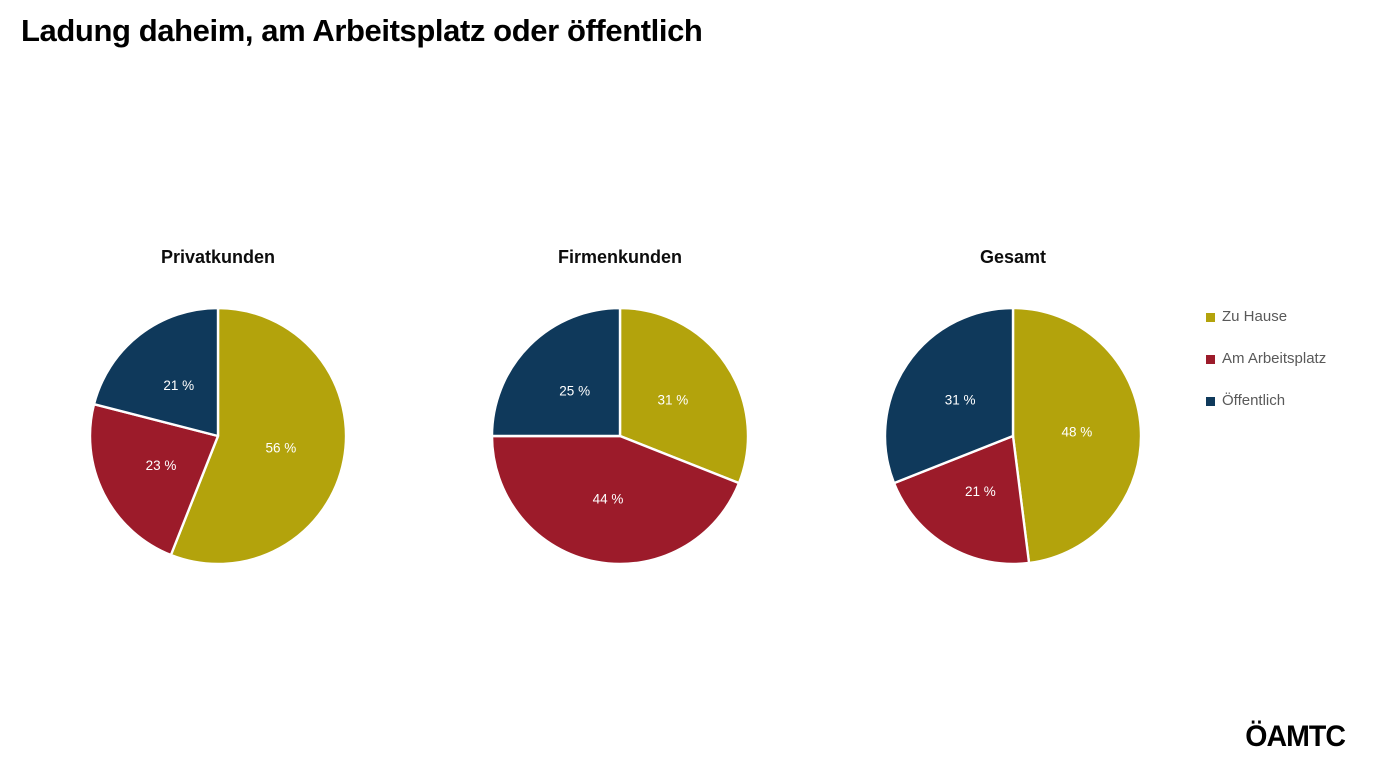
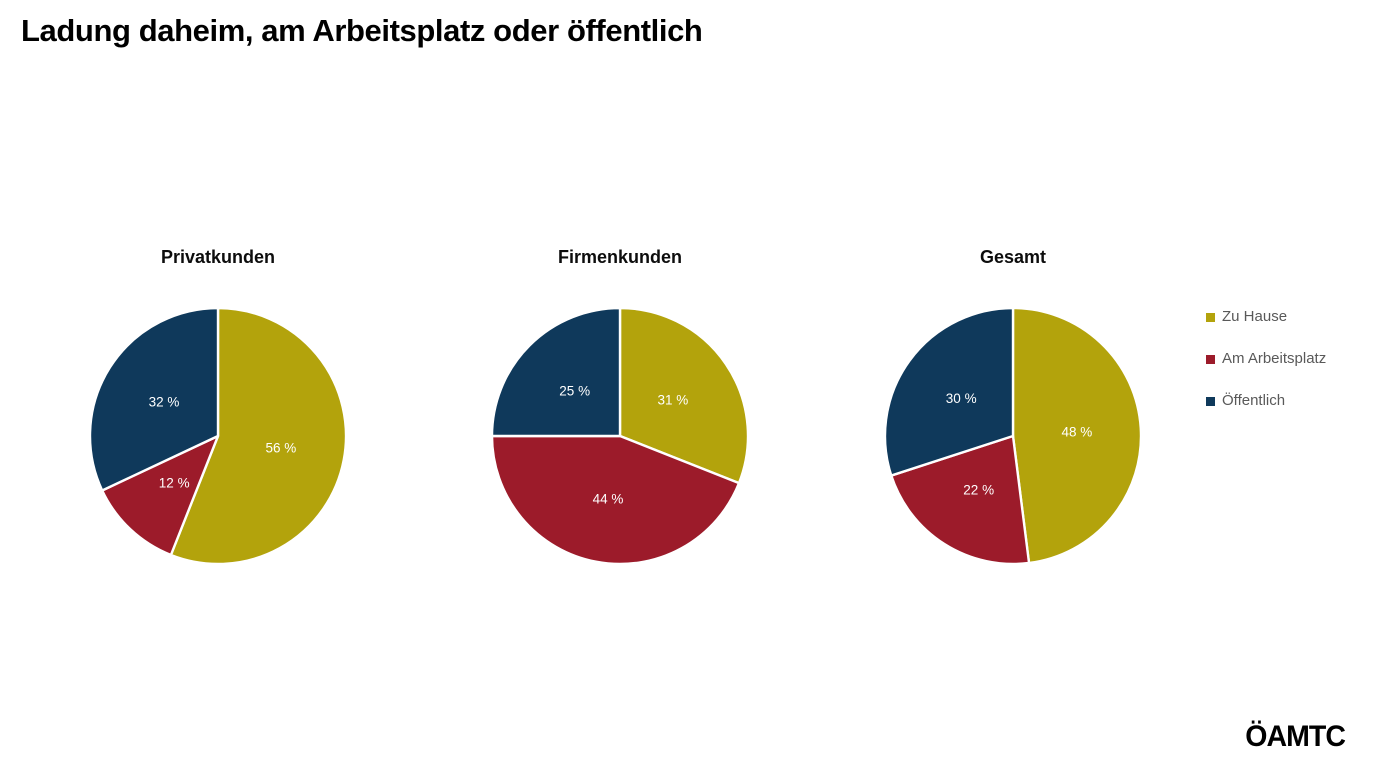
Privatkunden/Am Arbeitsplatz: 23 -> 12
Privatkunden/Öffentlich: 21 -> 32
Gesamt/Am Arbeitsplatz: 21 -> 22
Gesamt/Öffentlich: 31 -> 30
